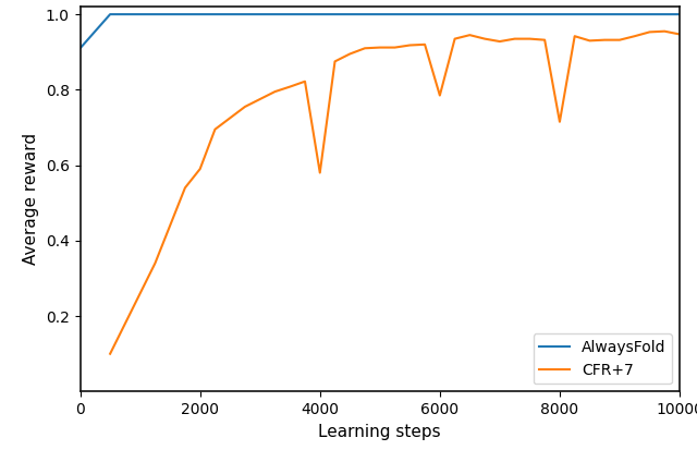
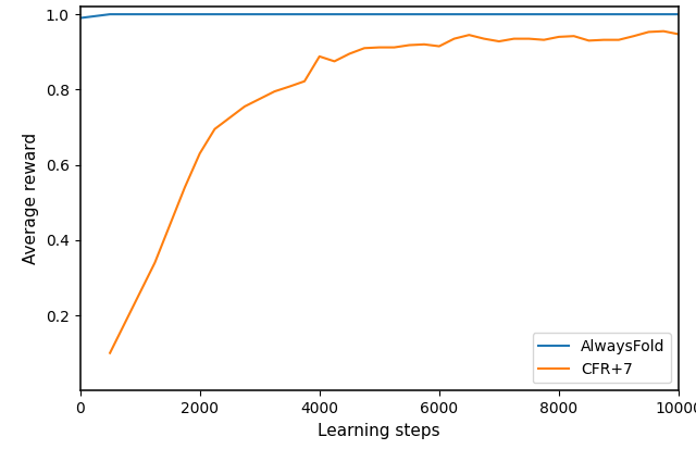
AlwaysFold/0: 0.91 -> 0.99
CFR+7/2000: 0.590 -> 0.630
CFR+7/4000: 0.580 -> 0.888
CFR+7/6000: 0.785 -> 0.915
CFR+7/8000: 0.715 -> 0.940
